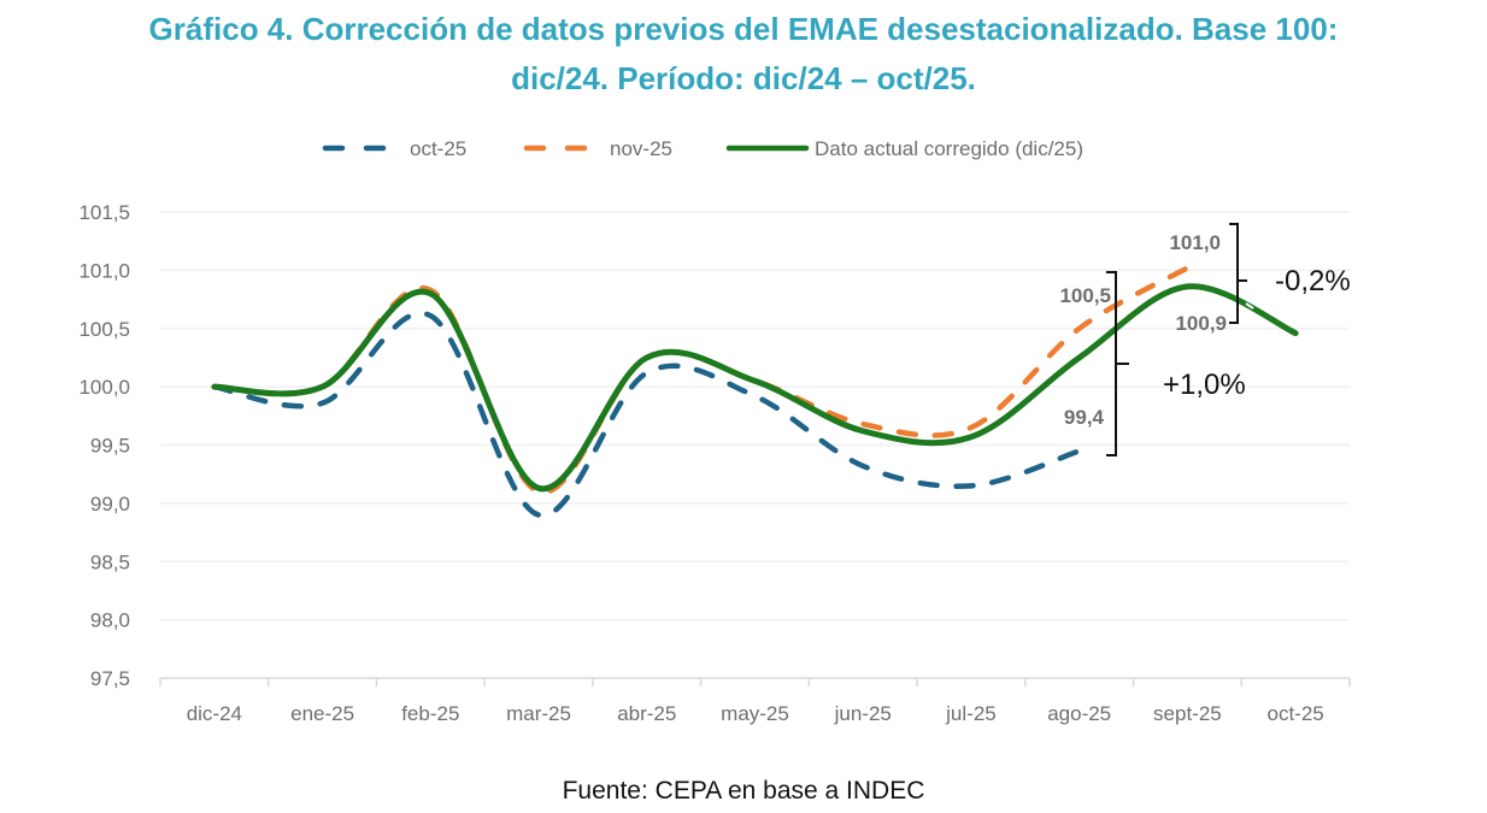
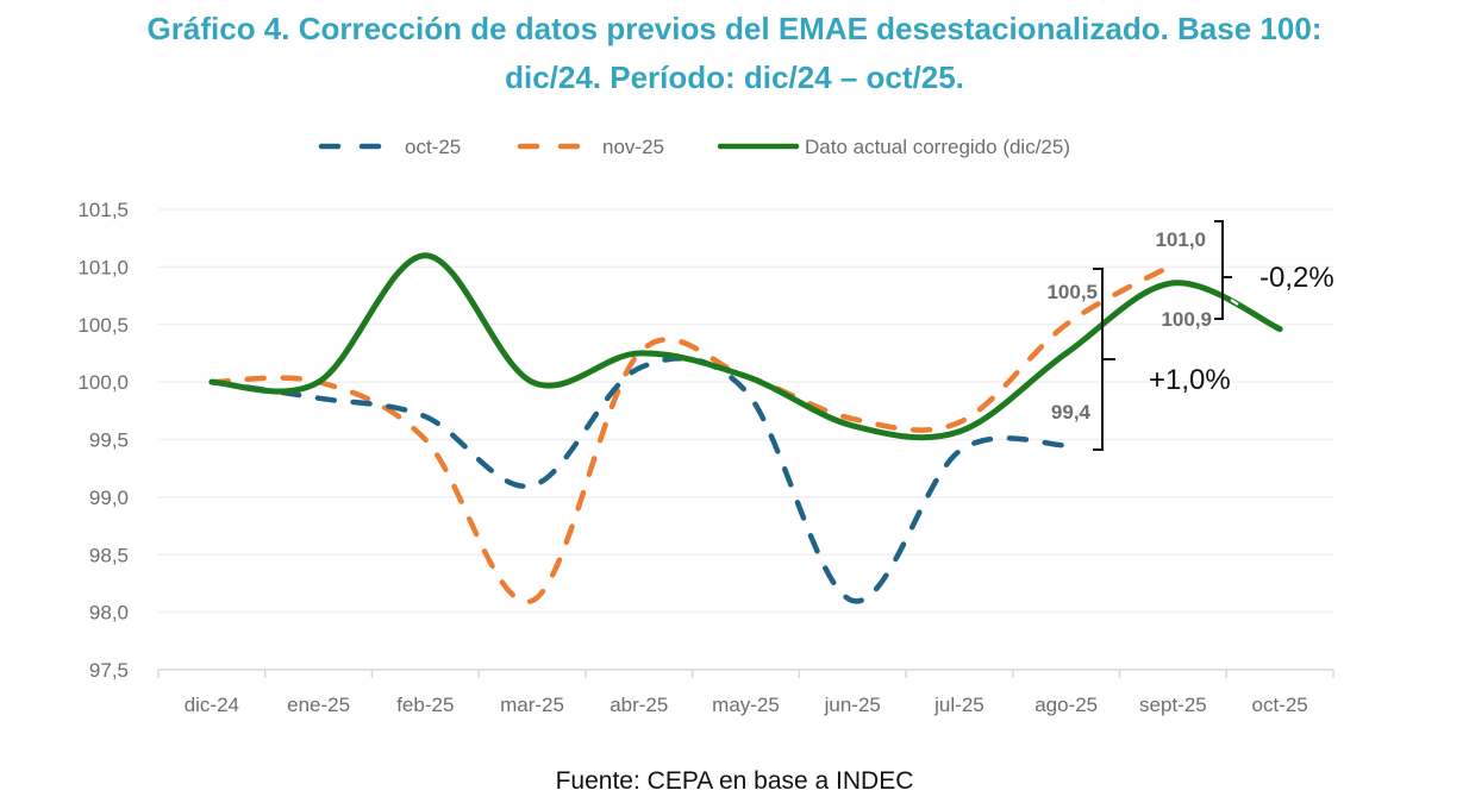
oct-25/feb-25: 100,6 -> 99,7
nov-25/feb-25: 100,8 -> 99,5
Dato actual corregido (dic/25)/feb-25: 100,8 -> 101,1
oct-25/mar-25: 98,9 -> 99,1
nov-25/mar-25: 99,1 -> 98,1
Dato actual corregido (dic/25)/mar-25: 99,1 -> 100,0
oct-25/jun-25: 99,3 -> 98,1
oct-25/jul-25: 99,2 -> 99,4
